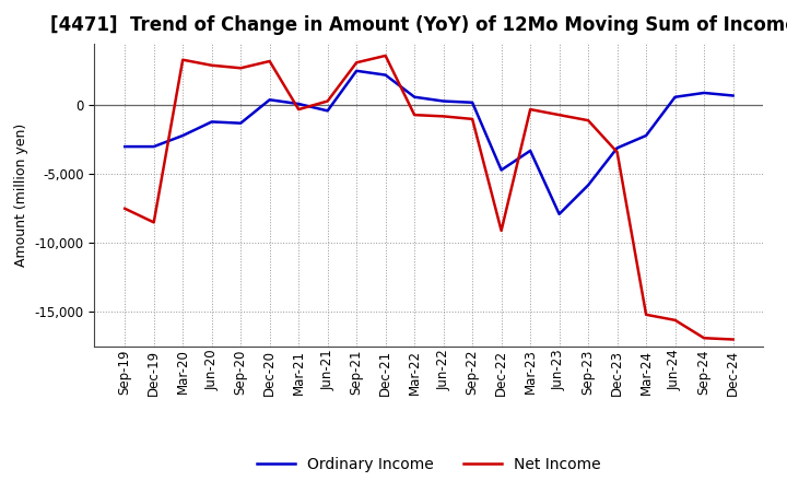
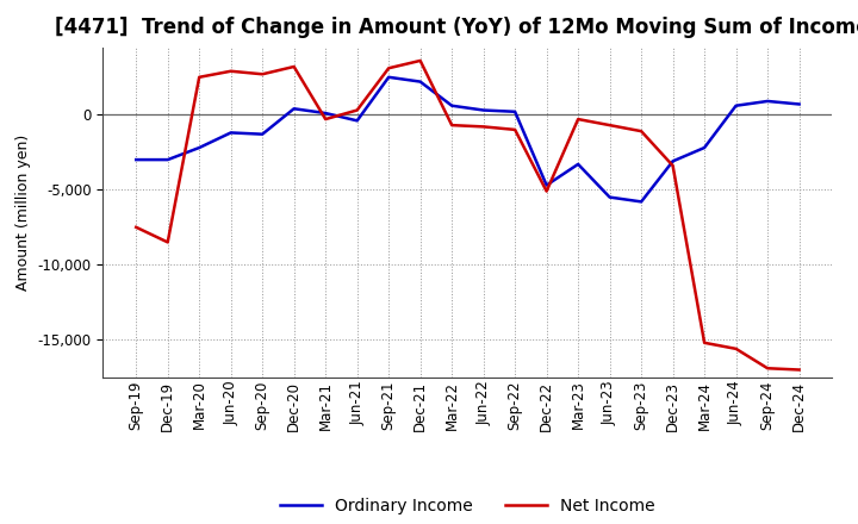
Net Income/Mar-20: 3,300 -> 2,500
Net Income/Dec-22: -9,100 -> -5,100
Ordinary Income/Jun-23: -7,900 -> -5,500
